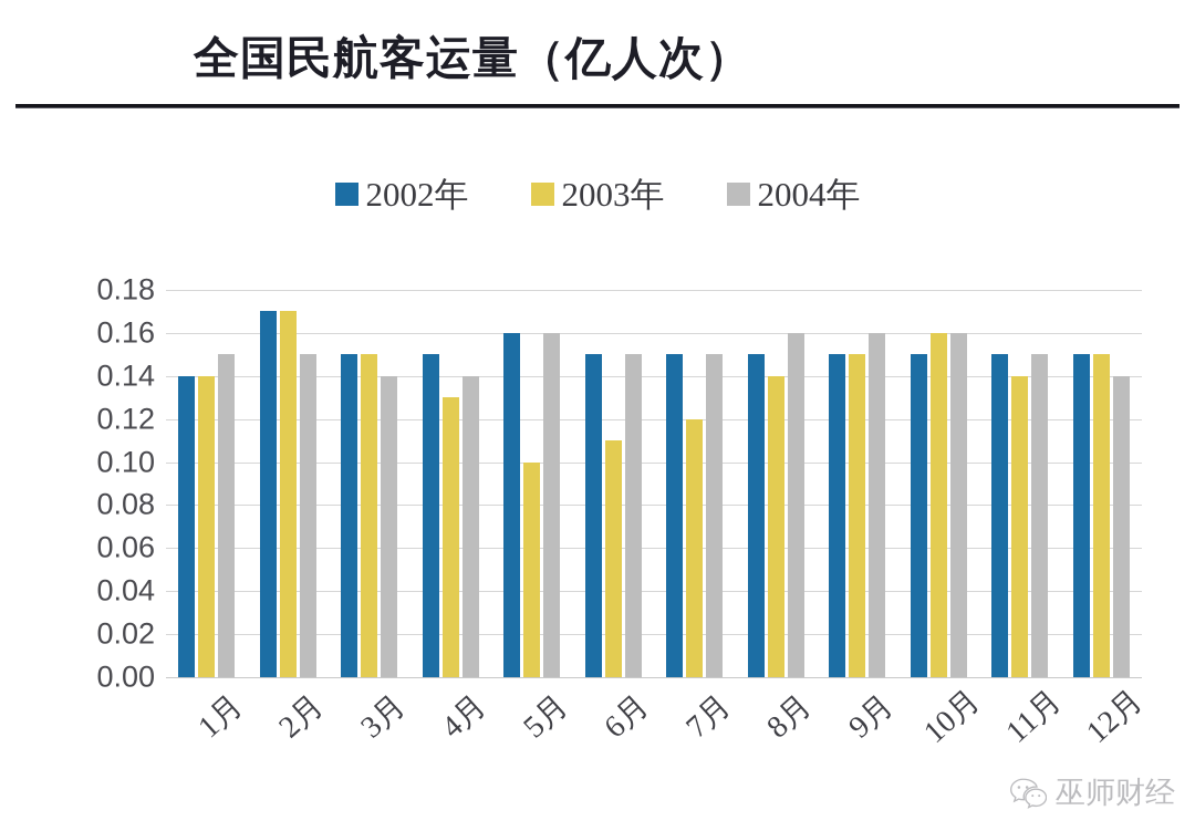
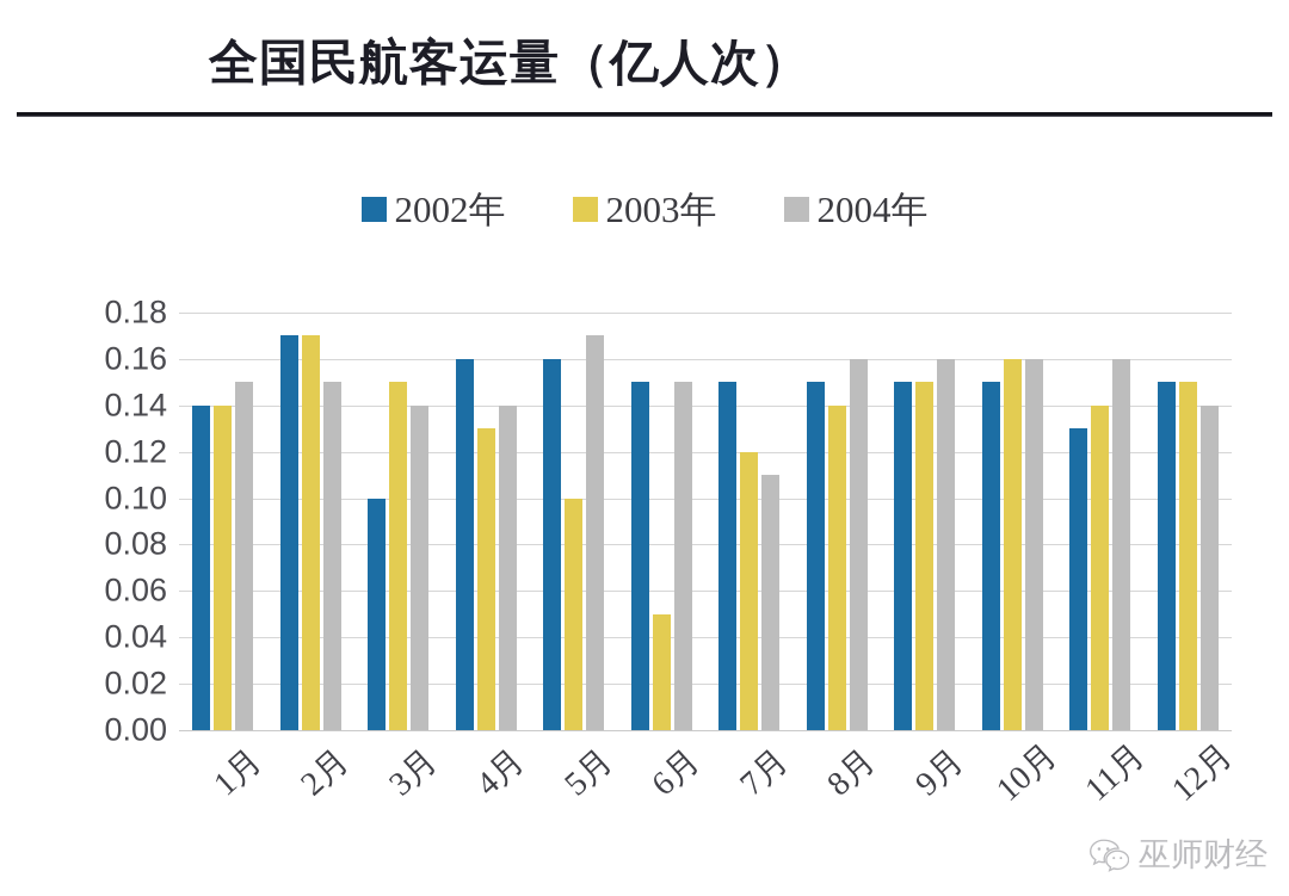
2002年/3月: 0.15 -> 0.10
2002年/4月: 0.15 -> 0.16
2004年/5月: 0.16 -> 0.17
2003年/6月: 0.11 -> 0.05
2004年/7月: 0.15 -> 0.11
2002年/11月: 0.15 -> 0.13
2004年/11月: 0.15 -> 0.16
